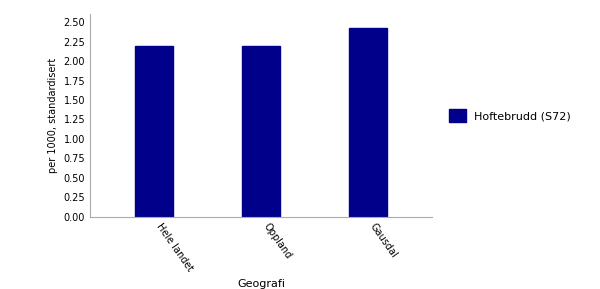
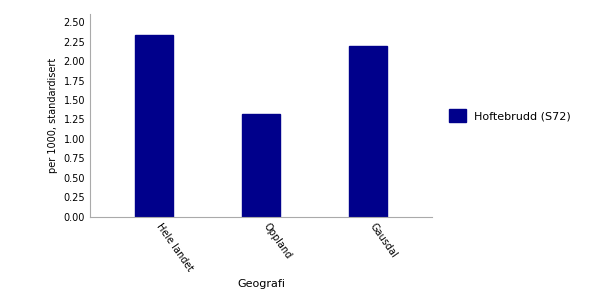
Hele landet: 2.19 -> 2.34
Oppland: 2.19 -> 1.32
Gausdal: 2.42 -> 2.20
